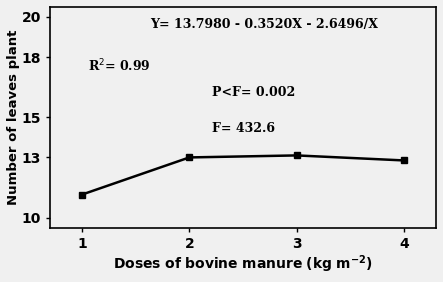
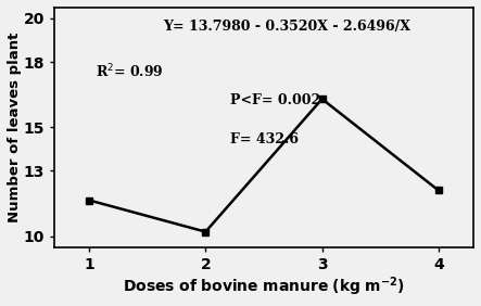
1: 11.15 -> 11.65
2: 13.00 -> 10.20
3: 13.10 -> 16.30
4: 12.85 -> 12.10
